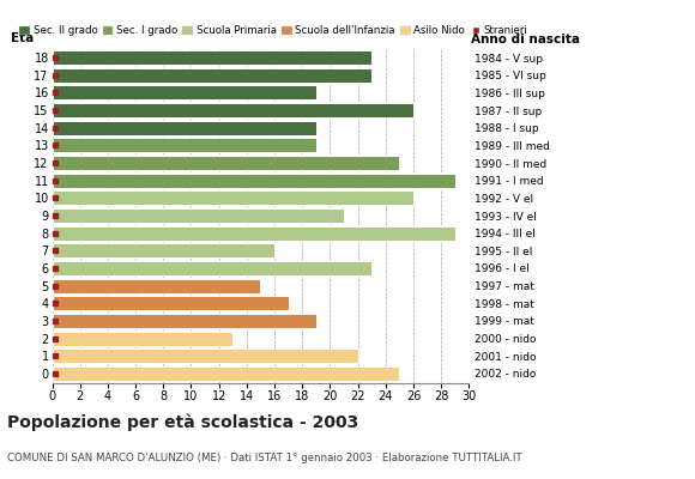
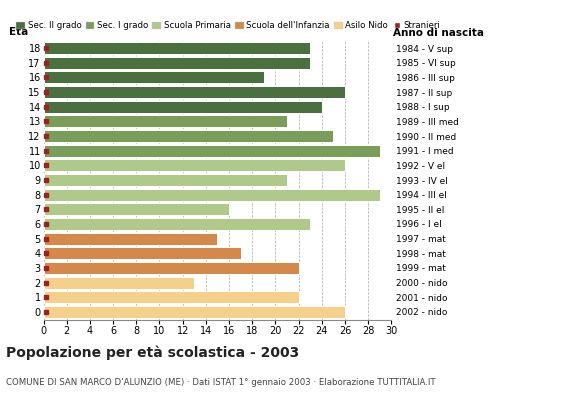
14: 19 -> 24
13: 19 -> 21
3: 19 -> 22
0: 25 -> 26
